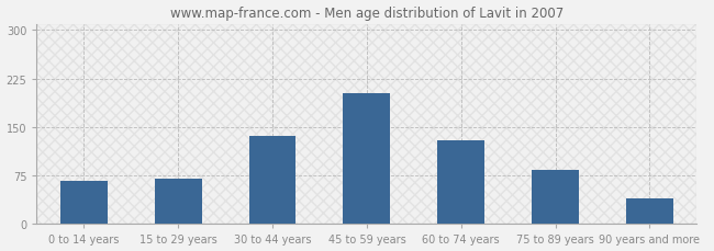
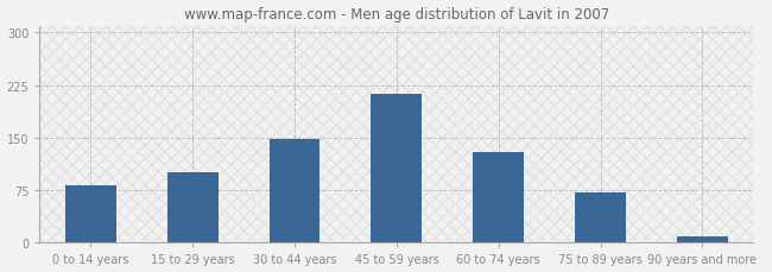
0 to 14 years: 66 -> 82
15 to 29 years: 70 -> 100
30 to 44 years: 136 -> 148
45 to 59 years: 202 -> 212
75 to 89 years: 84 -> 72
90 years and more: 40 -> 10
